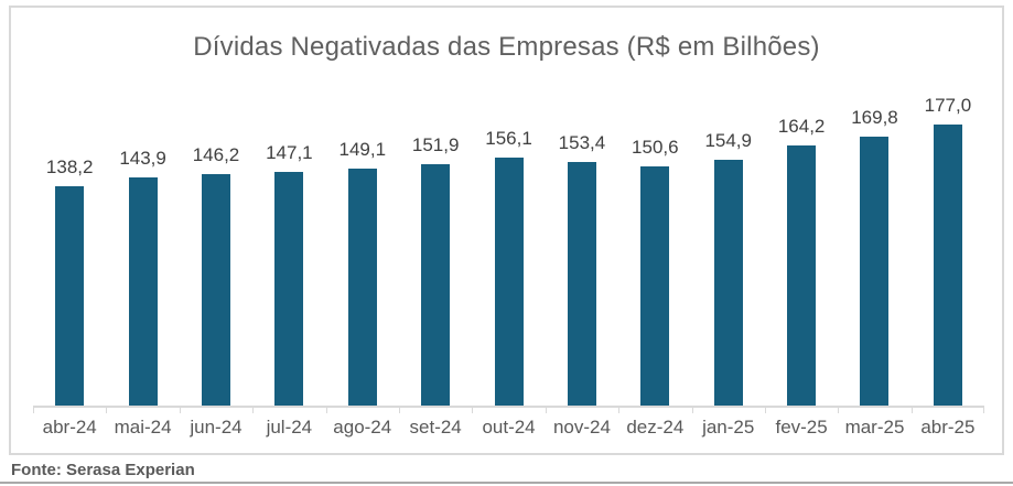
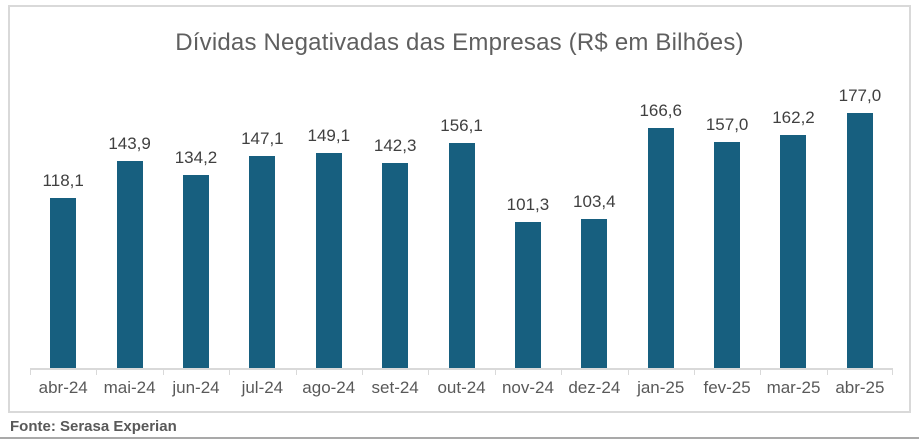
abr-24: 138,2 -> 118,1
jun-24: 146,2 -> 134,2
set-24: 151,9 -> 142,3
nov-24: 153,4 -> 101,3
dez-24: 150,6 -> 103,4
jan-25: 154,9 -> 166,6
fev-25: 164,2 -> 157,0
mar-25: 169,8 -> 162,2
